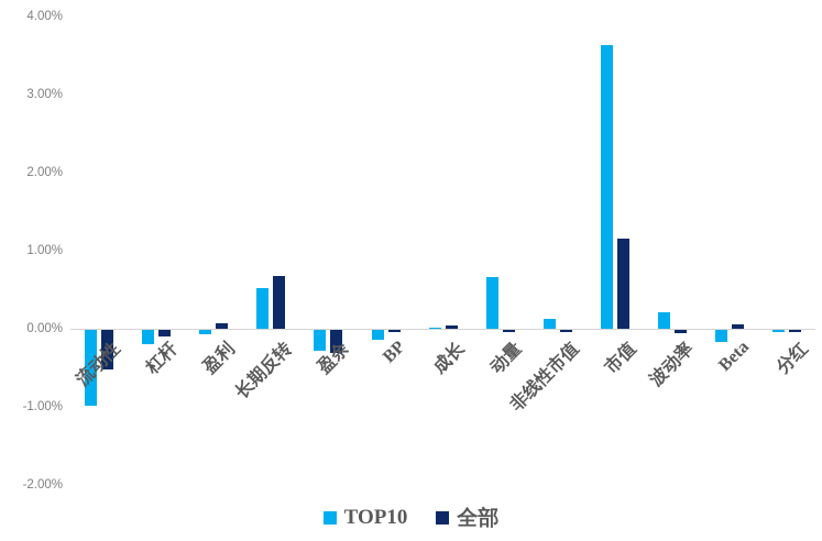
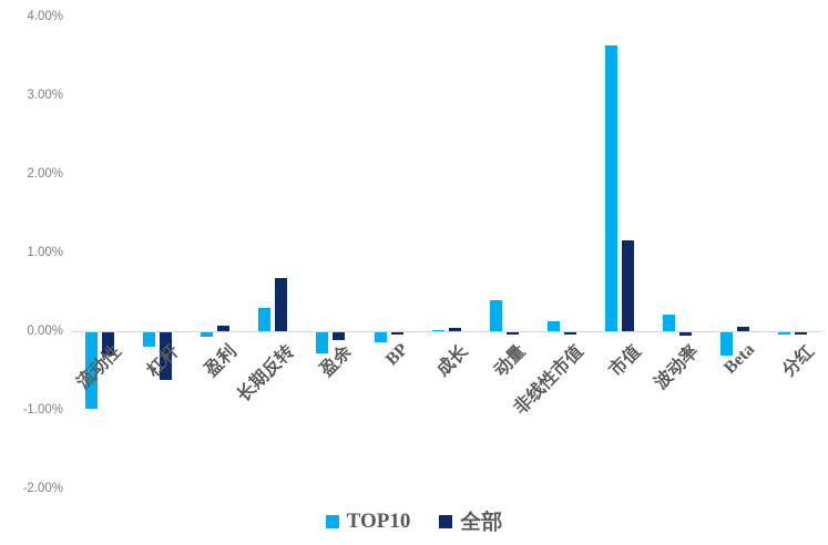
全部/流动性: -0.5% -> -0.3%
全部/杠杆: -0.1% -> -0.6%
TOP10/长期反转: 0.5% -> 0.3%
全部/盈余: -0.3% -> -0.1%
TOP10/动量: 0.7% -> 0.4%
TOP10/Beta: -0.1% -> -0.3%
